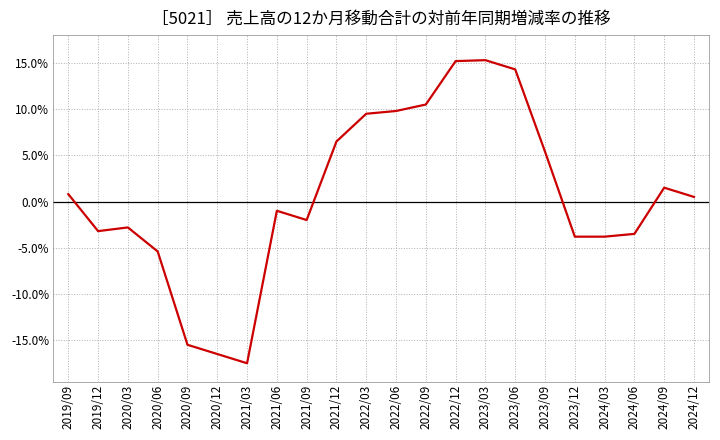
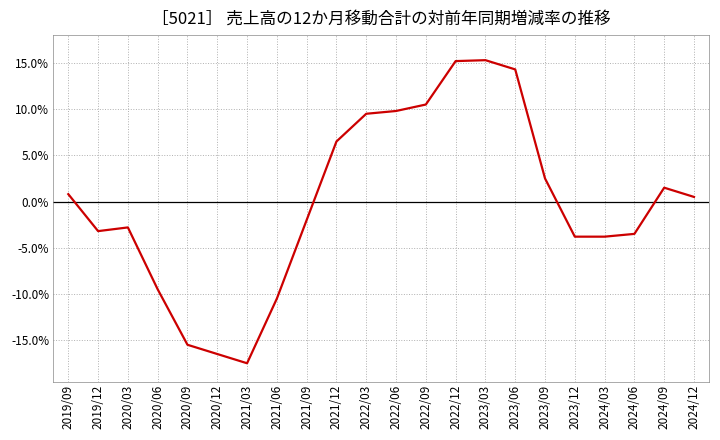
2020/06: -5.4% -> -9.5%
2021/06: -1.0% -> -10.5%
2023/09: 5.4% -> 2.5%
